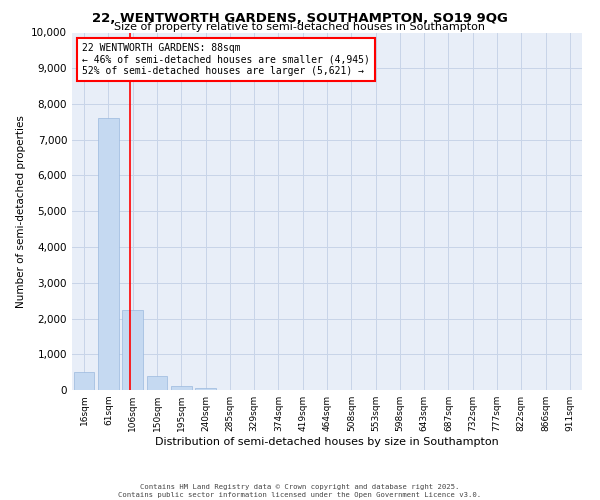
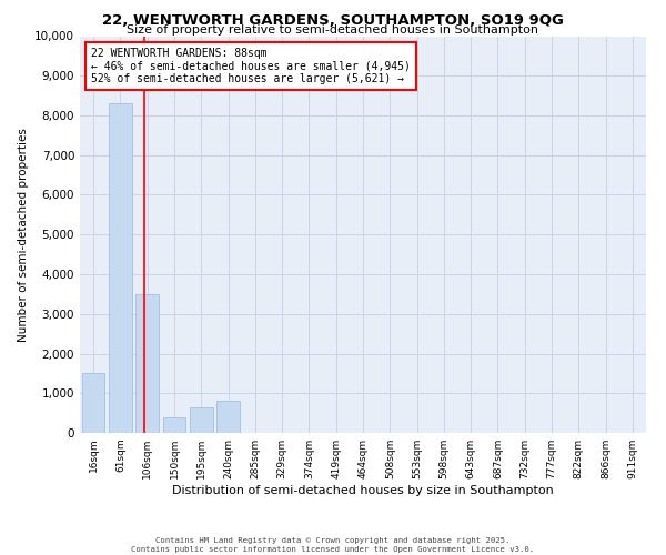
16sqm: 500 -> 1,500
61sqm: 7,600 -> 8,300
106sqm: 2,250 -> 3,500
195sqm: 100 -> 650
240sqm: 50 -> 800
